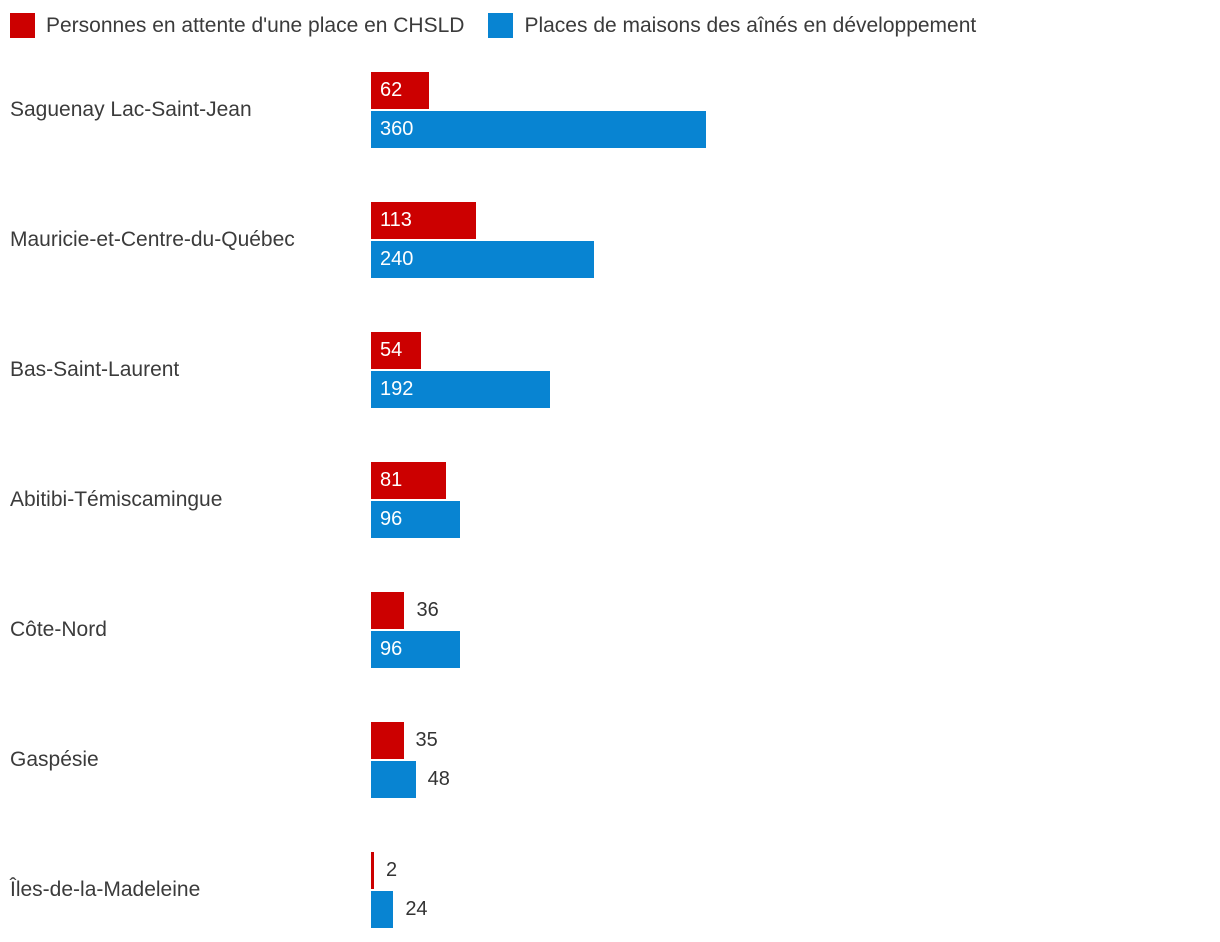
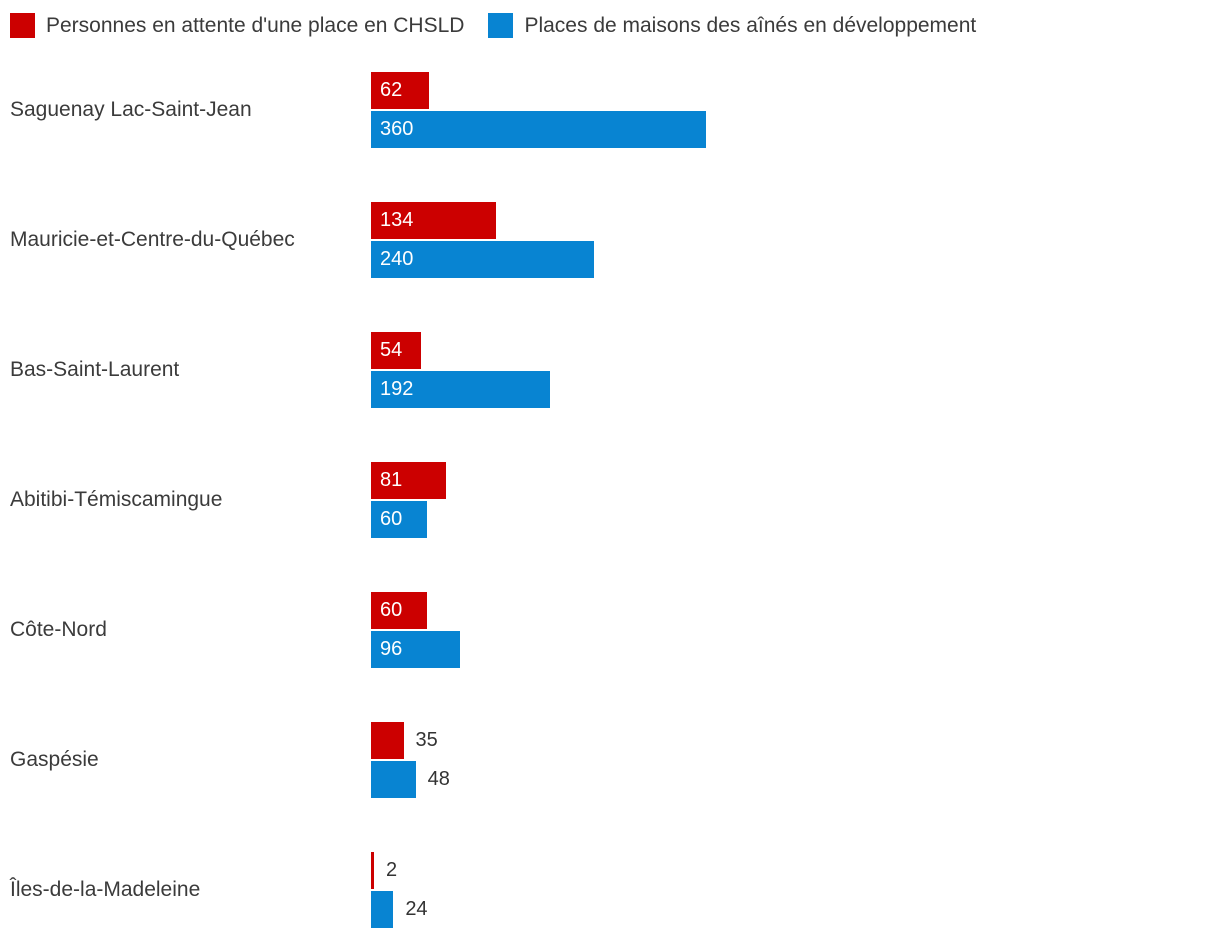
Personnes en attente d'une place en CHSLD/Mauricie-et-Centre-du-Québec: 113 -> 134
Places de maisons des aînés en développement/Abitibi-Témiscamingue: 96 -> 60
Personnes en attente d'une place en CHSLD/Côte-Nord: 36 -> 60
